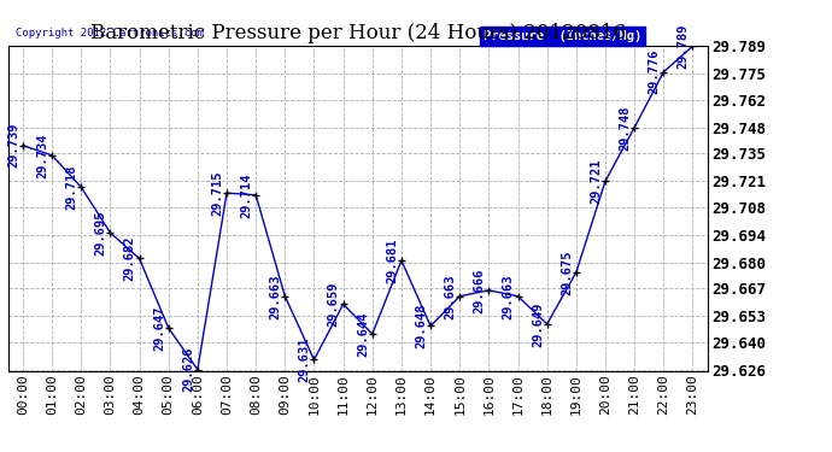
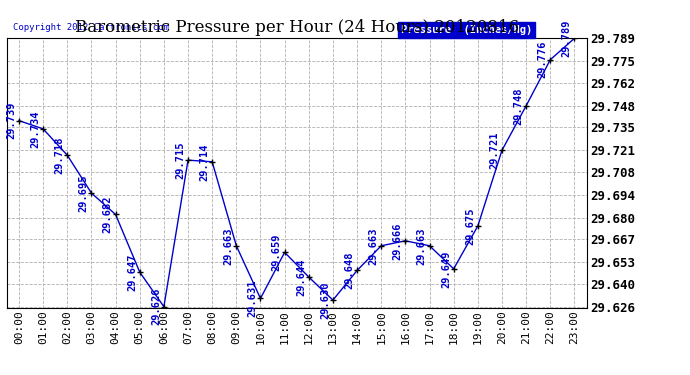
13:00: 29.681 -> 29.630
